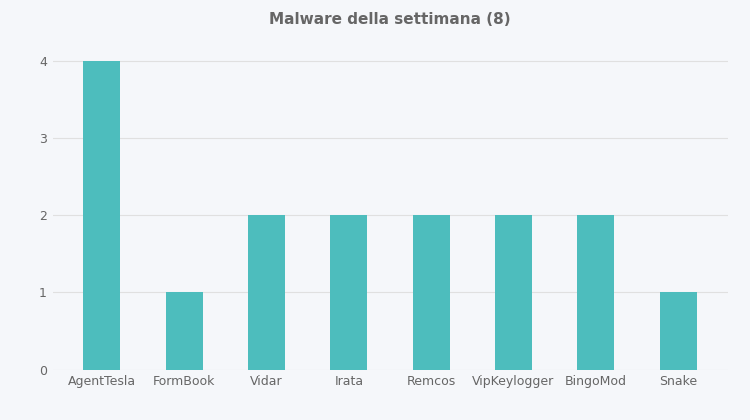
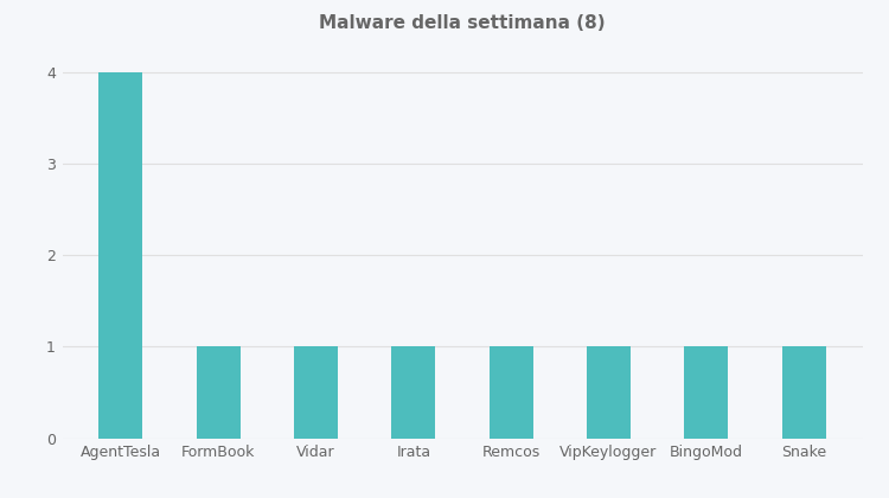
Vidar: 2 -> 1
Irata: 2 -> 1
Remcos: 2 -> 1
VipKeylogger: 2 -> 1
BingoMod: 2 -> 1
